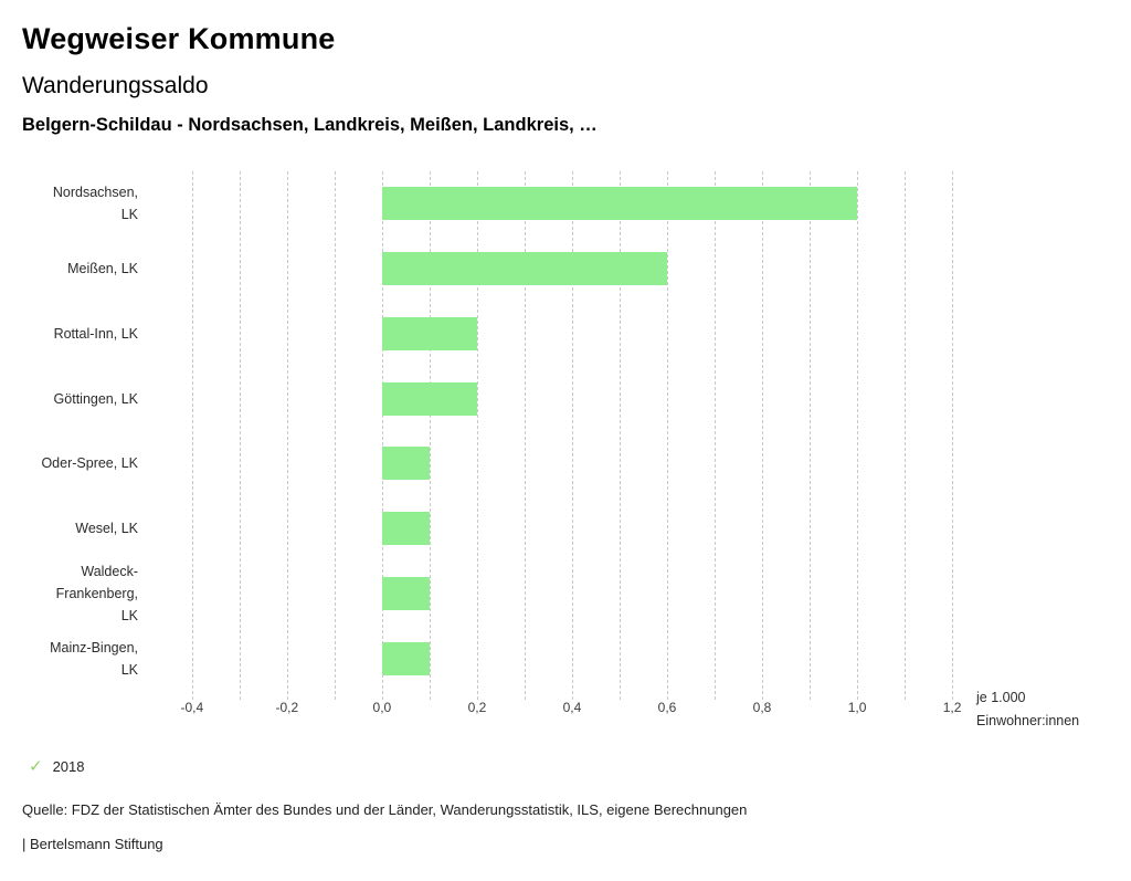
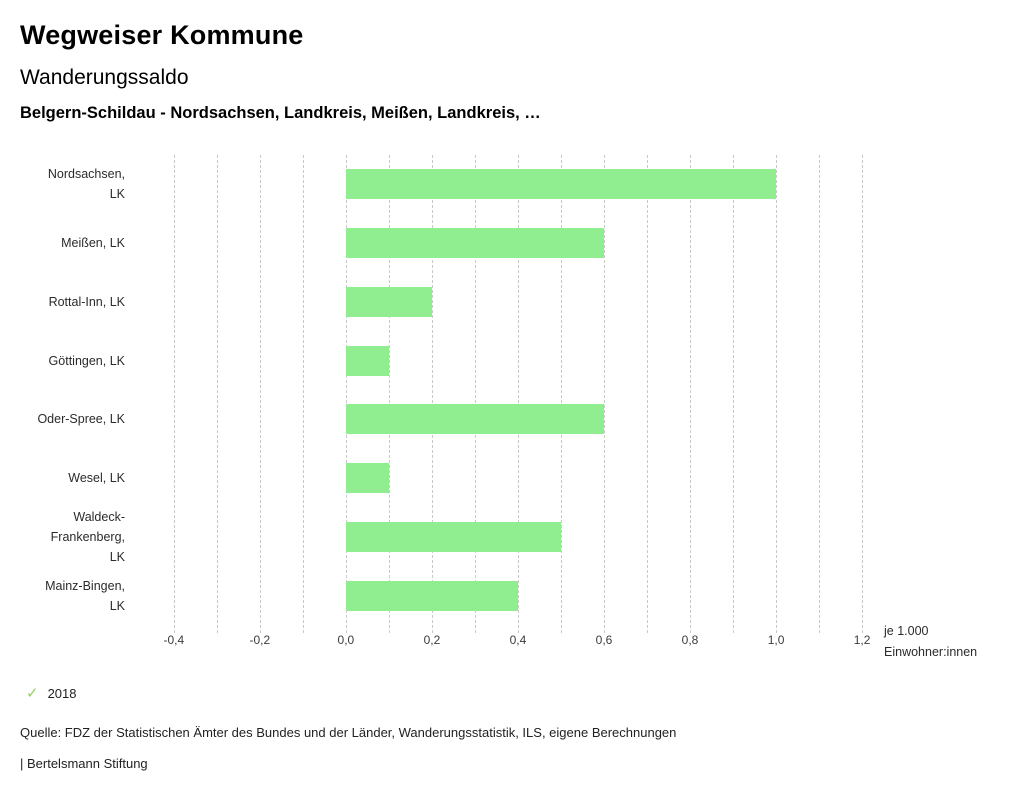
Göttingen, LK: 0,2 -> 0,1
Oder-Spree, LK: 0,1 -> 0,6
Waldeck-Frankenberg, LK: 0,1 -> 0,5
Mainz-Bingen, LK: 0,1 -> 0,4
